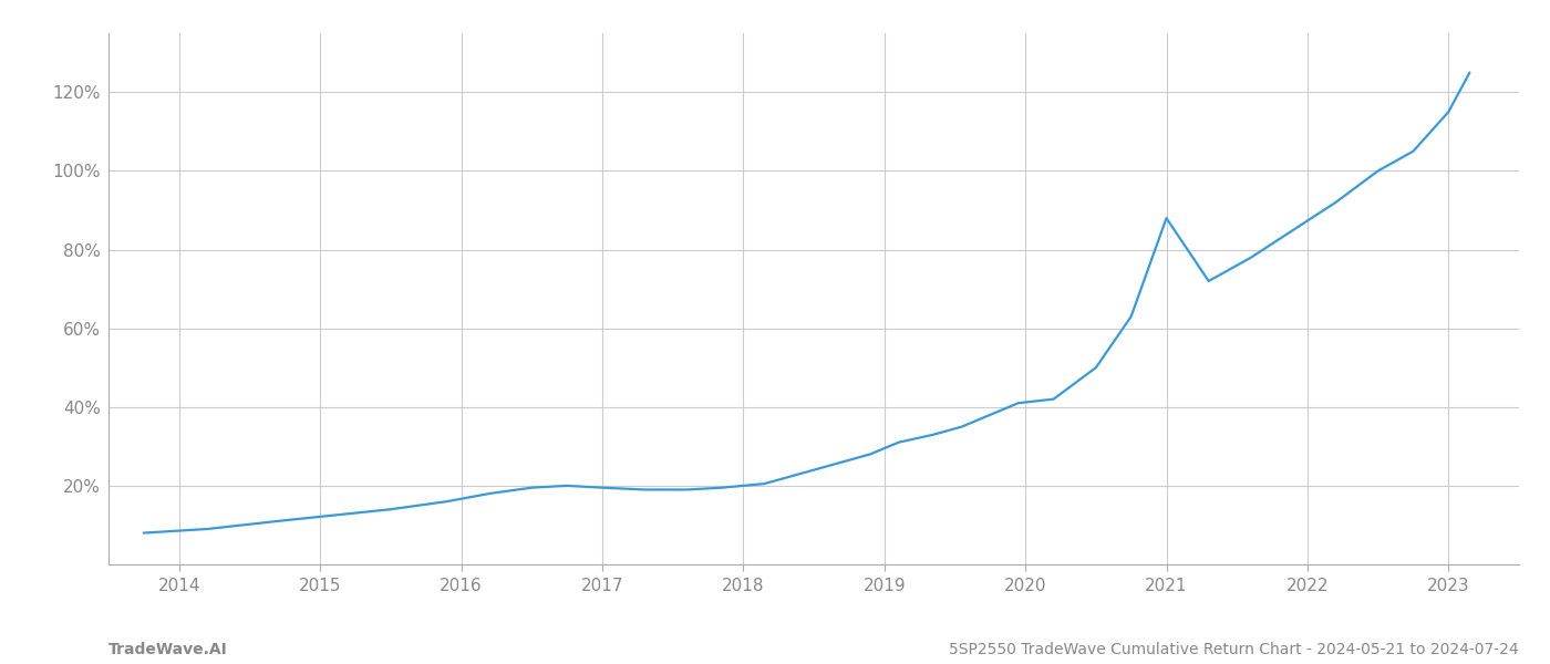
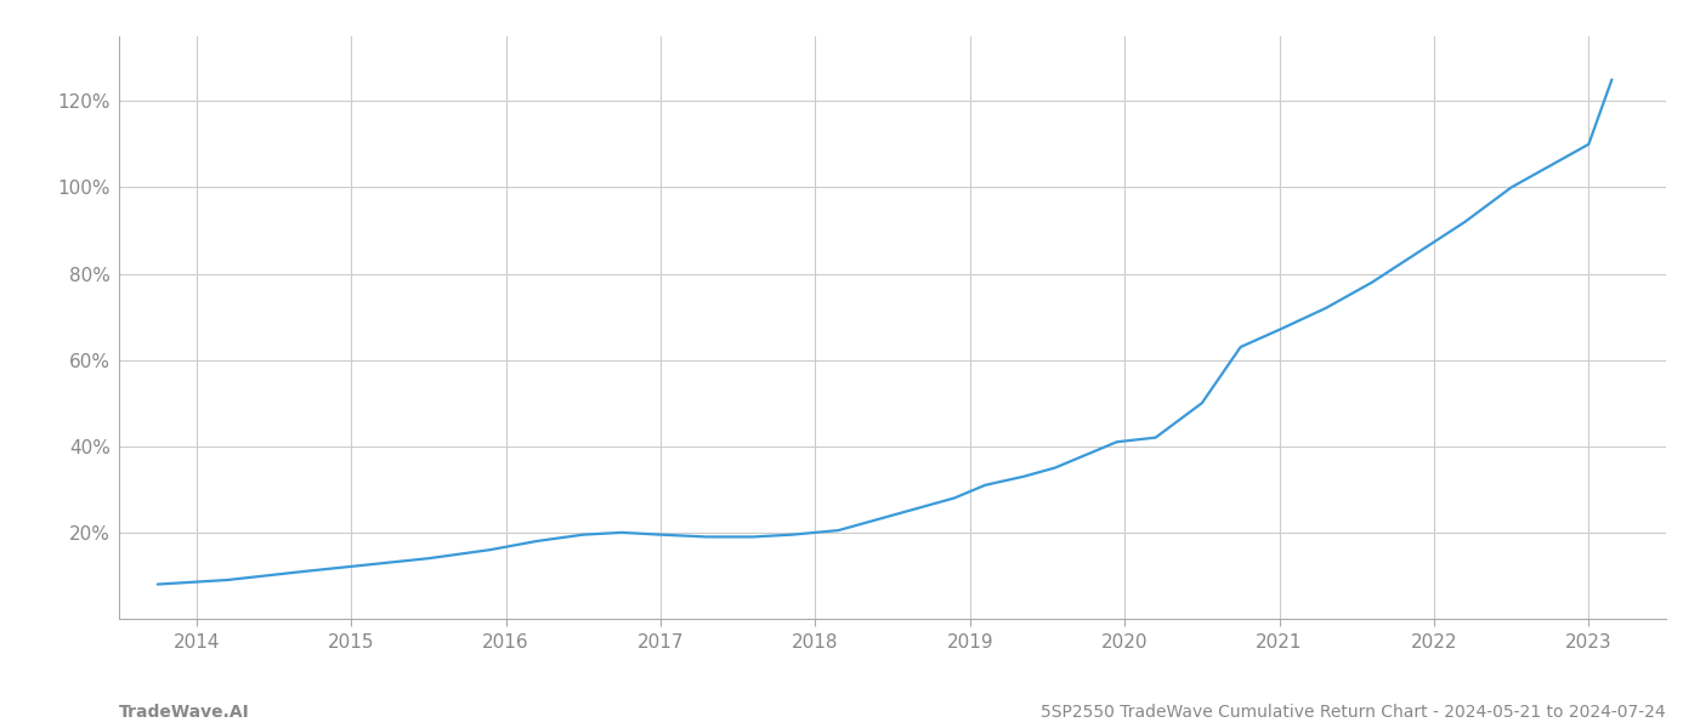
2021: 88.0% -> 67.0%
2023: 115.0% -> 110.0%
